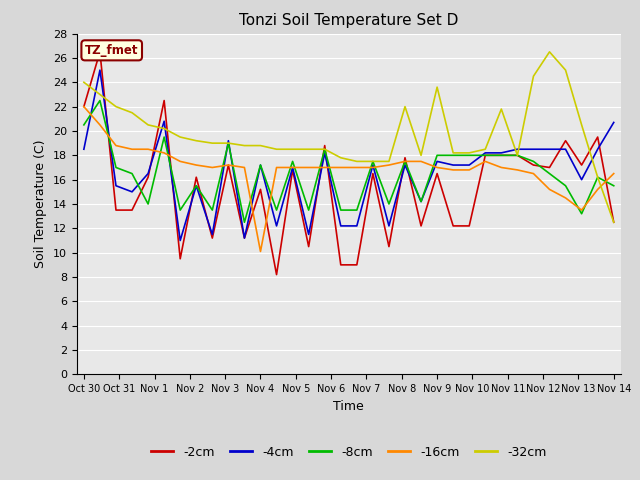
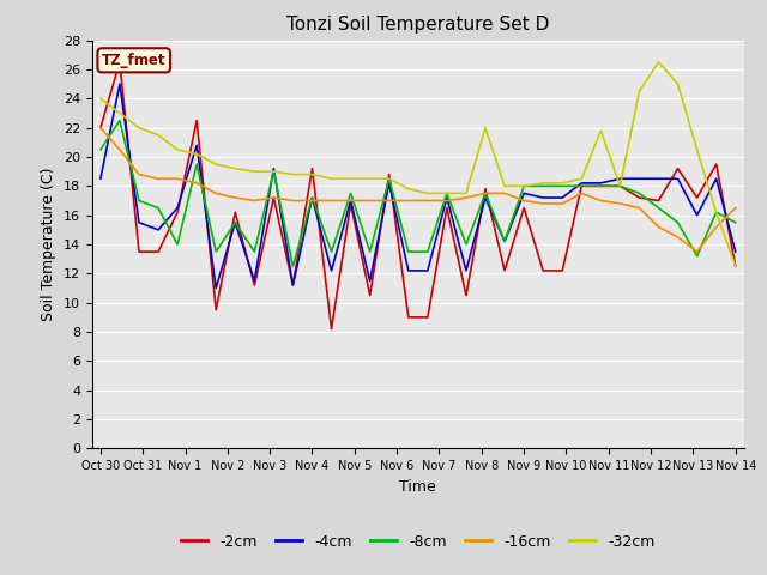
-2cm/Nov 4: 15.2 -> 19.2
-16cm/Nov 4: 10.1 -> 17.0
-32cm/Nov 9: 23.6 -> 18.0
-4cm/Nov 14: 20.7 -> 13.5
